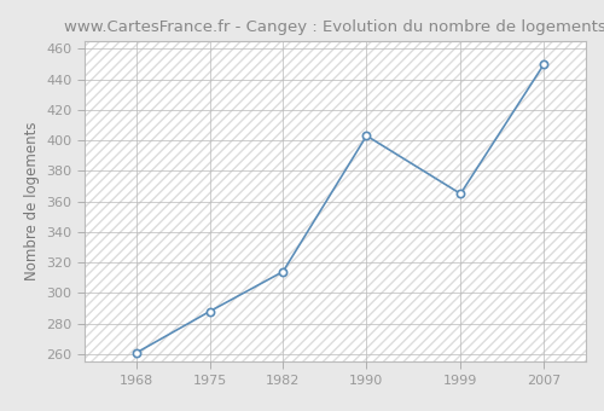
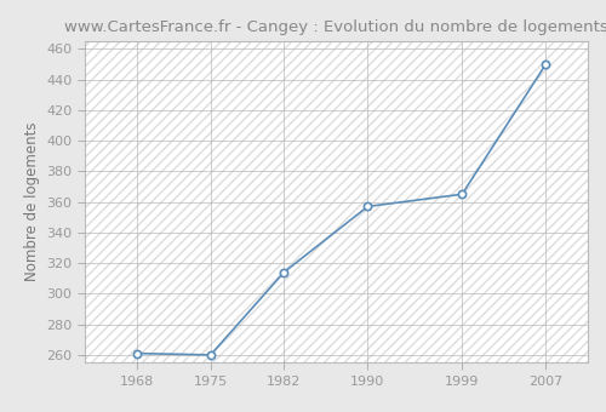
1975: 288 -> 260
1990: 403 -> 357
